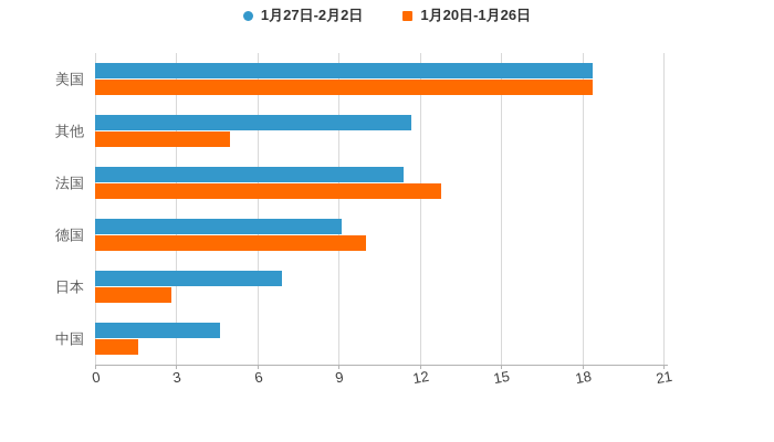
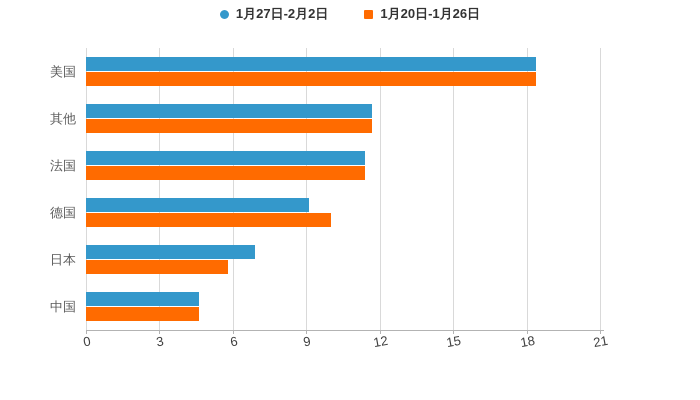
1月20日-1月26日/其他: 5.0 -> 11.7
1月20日-1月26日/法国: 12.8 -> 11.4
1月20日-1月26日/日本: 2.8 -> 5.8
1月20日-1月26日/中国: 1.6 -> 4.6
